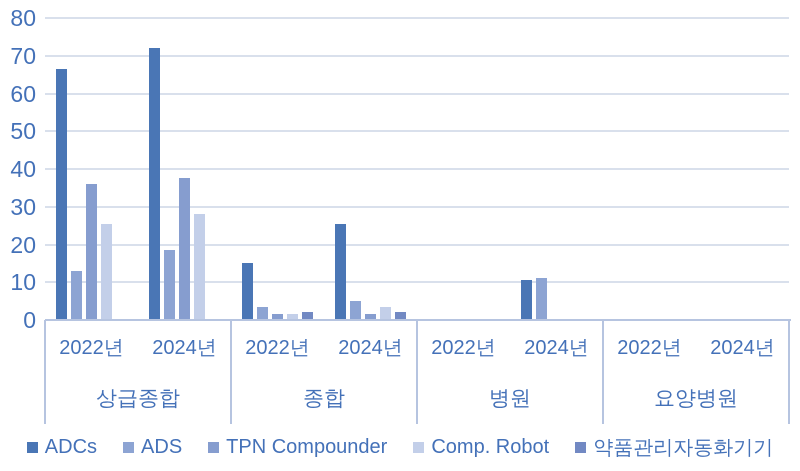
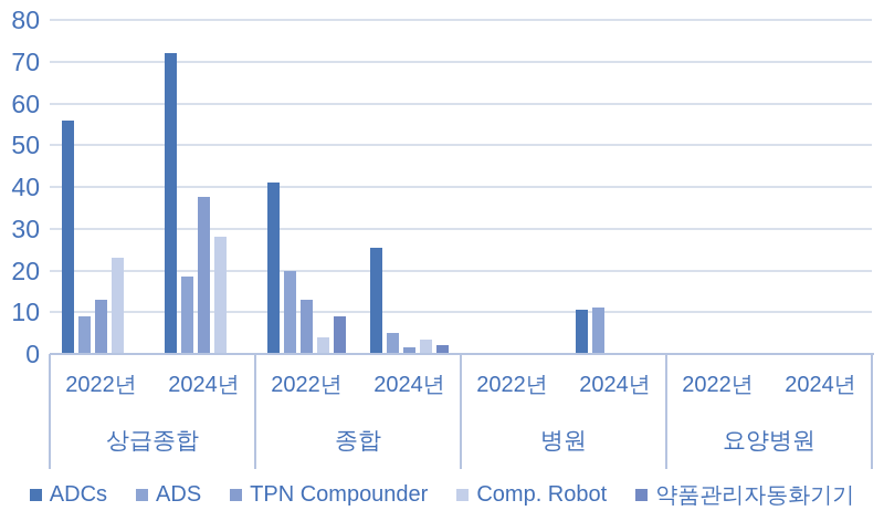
ADCs/상급종합 2022년: 66 -> 56
ADS/상급종합 2022년: 13 -> 9
TPN Compounder/상급종합 2022년: 36 -> 13
Comp. Robot/상급종합 2022년: 26 -> 23
ADCs/종합 2022년: 15 -> 41
ADS/종합 2022년: 4 -> 20
TPN Compounder/종합 2022년: 2 -> 13
Comp. Robot/종합 2022년: 2 -> 4
약품관리자동화기기/종합 2022년: 2 -> 9
